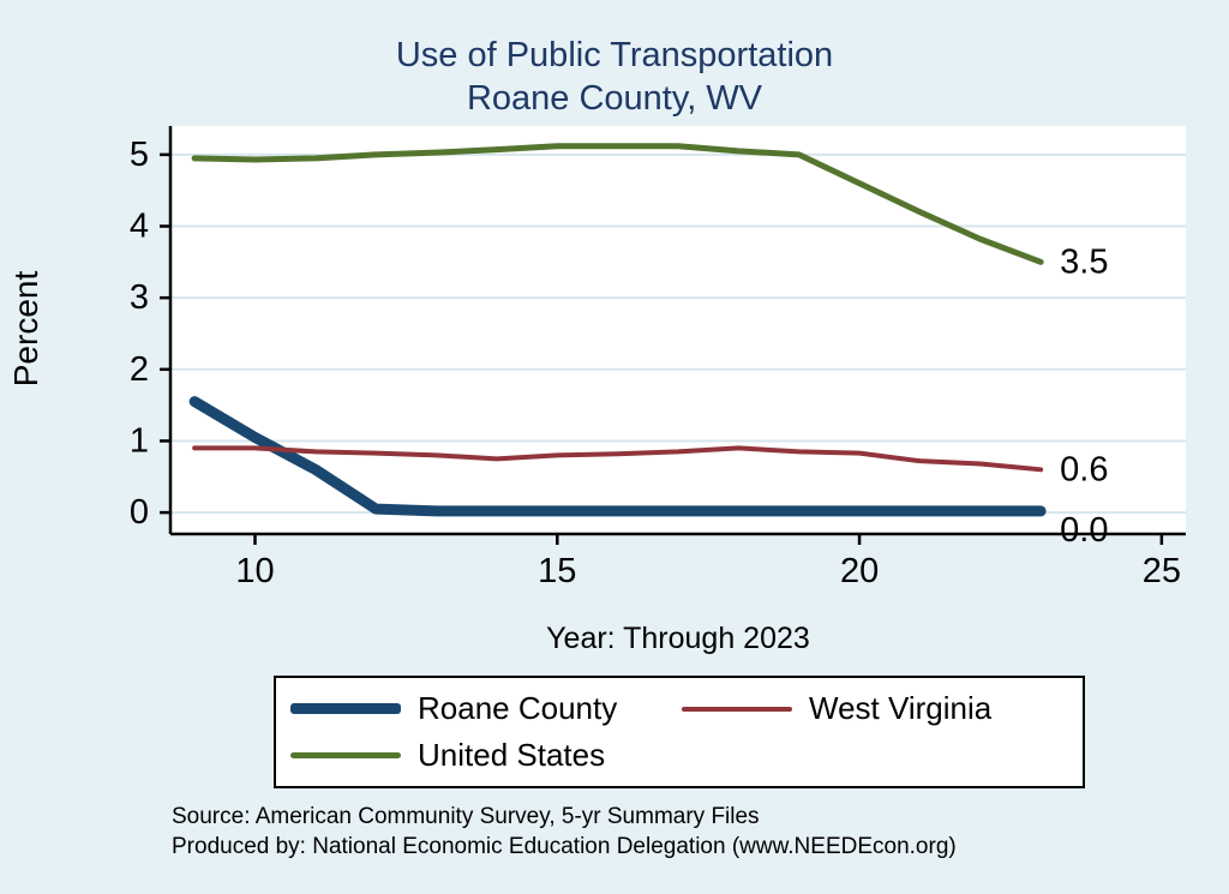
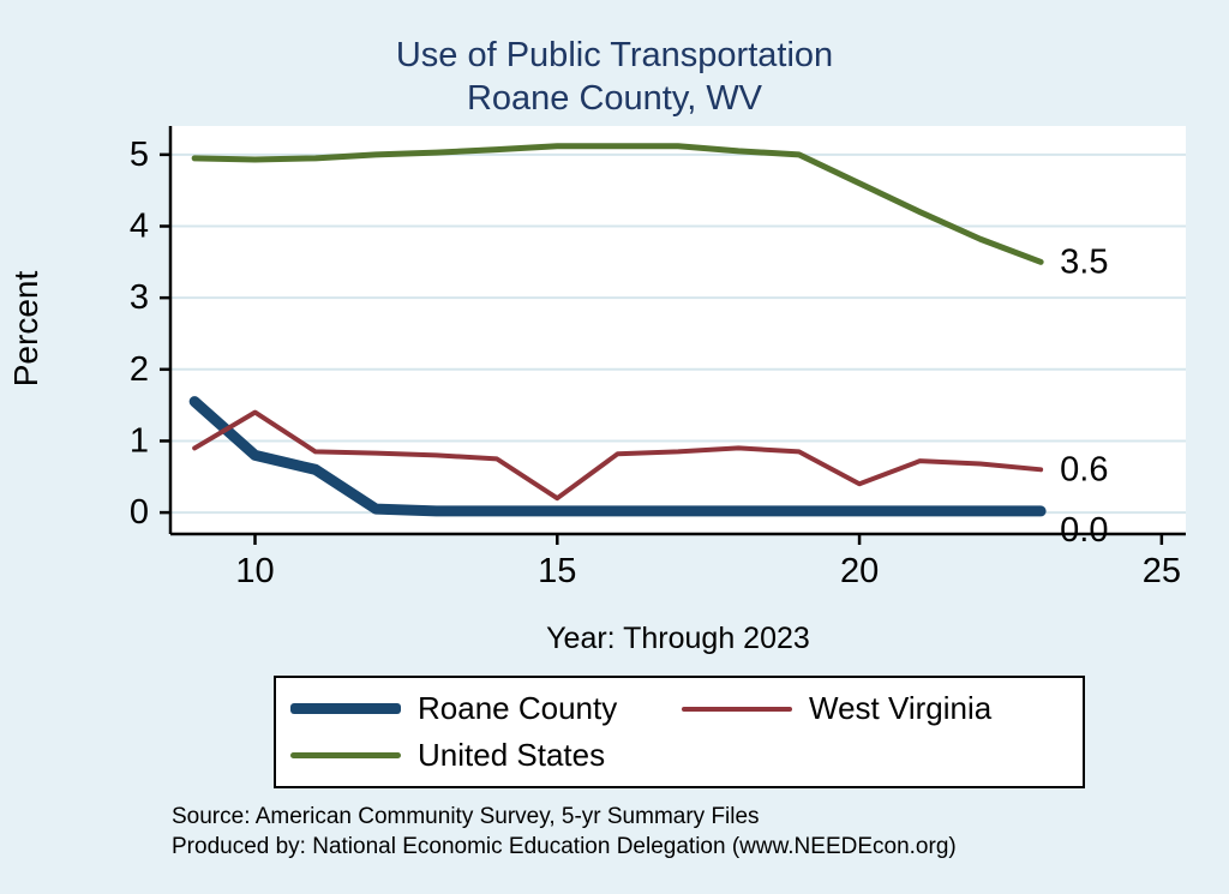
Roane County/10: 1.1 -> 0.8
West Virginia/10: 0.9 -> 1.4
West Virginia/15: 0.8 -> 0.2
West Virginia/20: 0.8 -> 0.4
